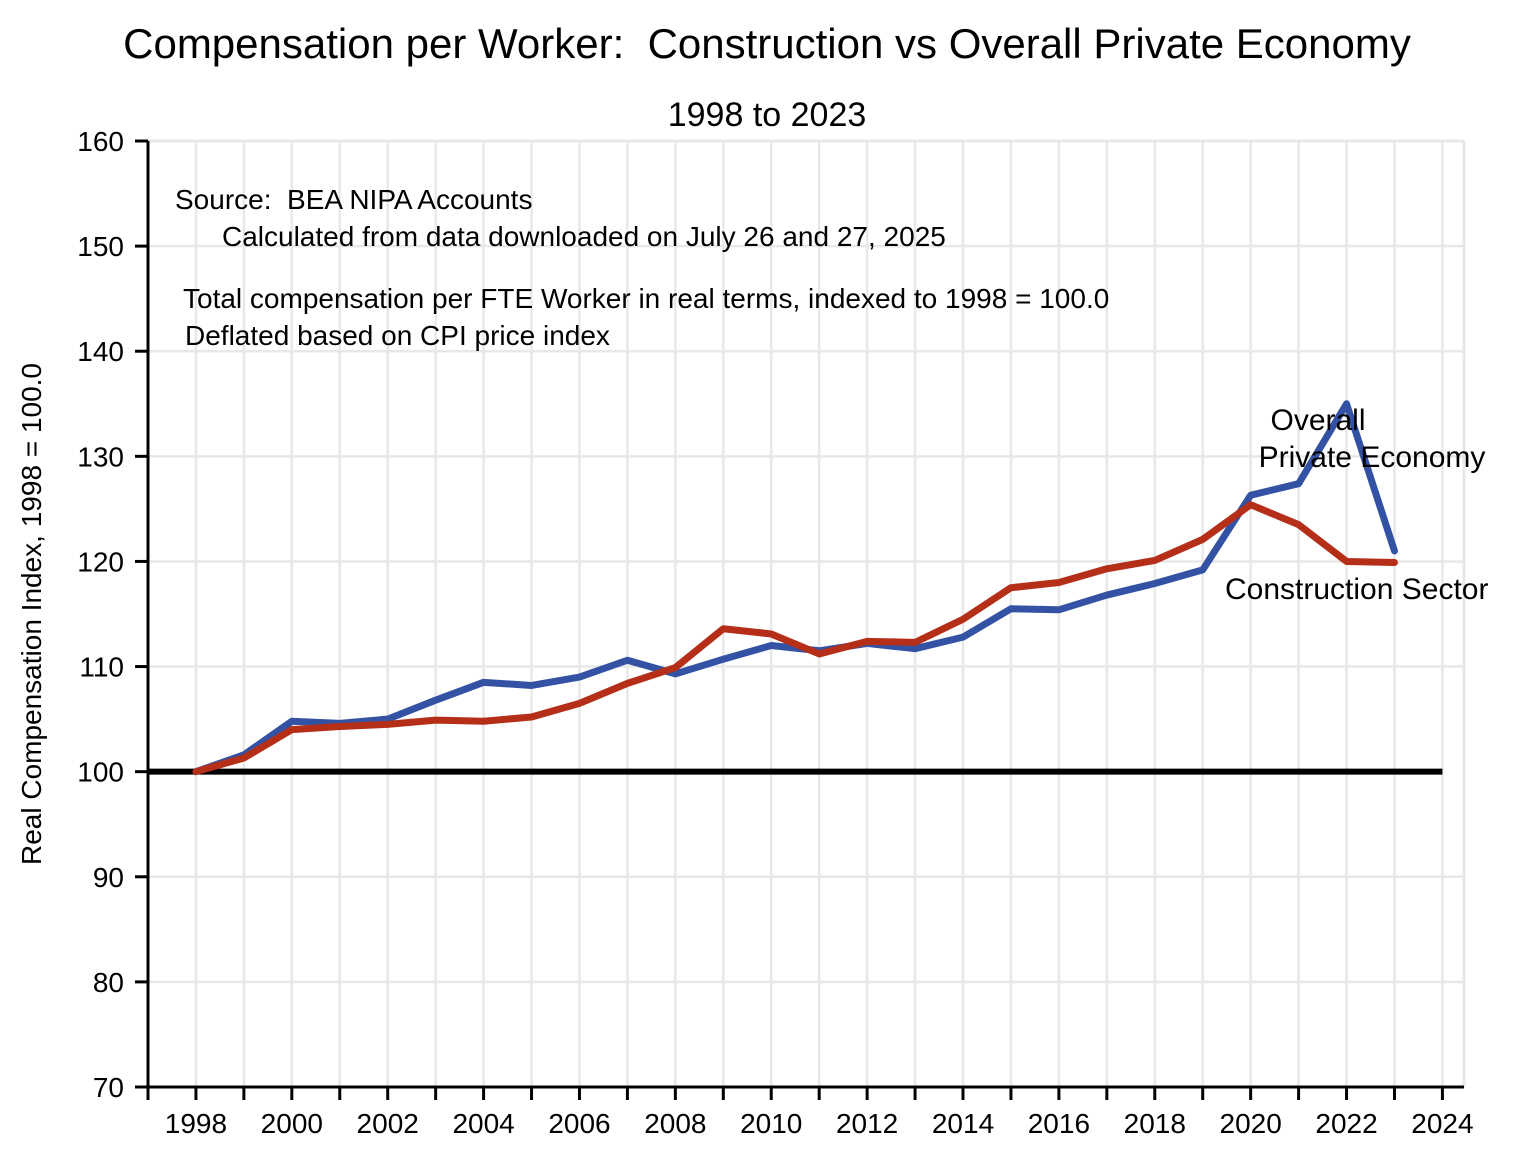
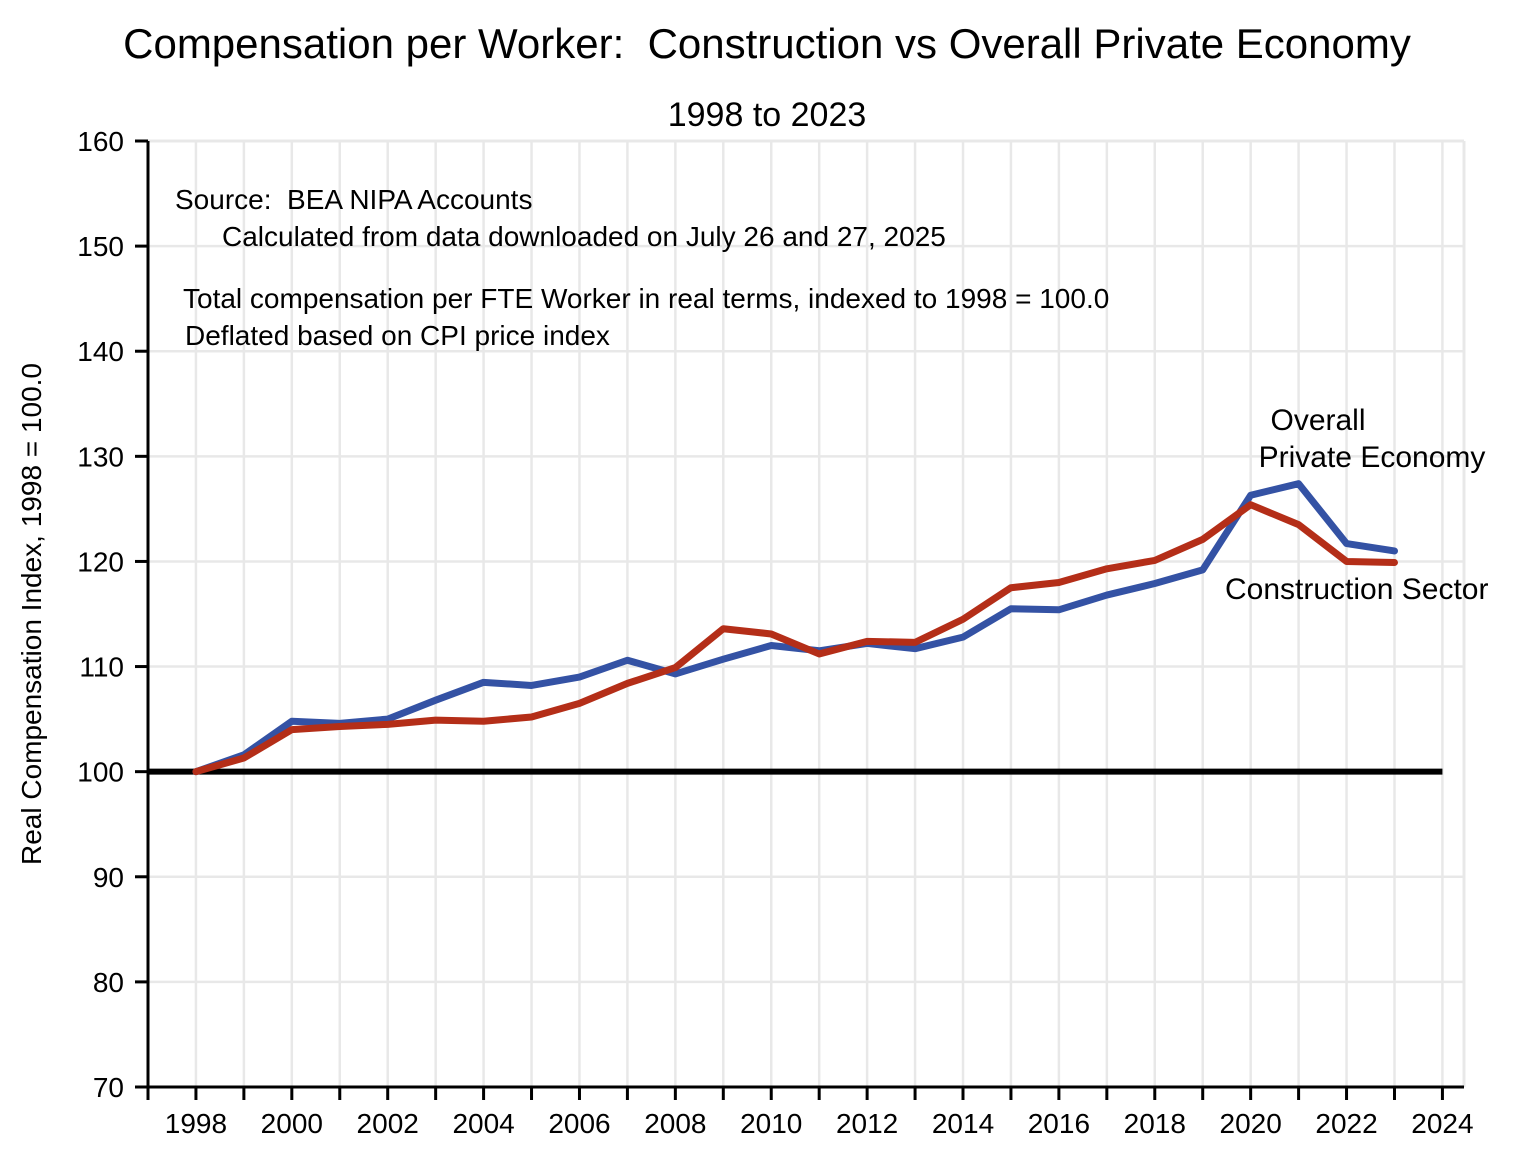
Overall Private Economy/2022: 135.0 -> 121.7
